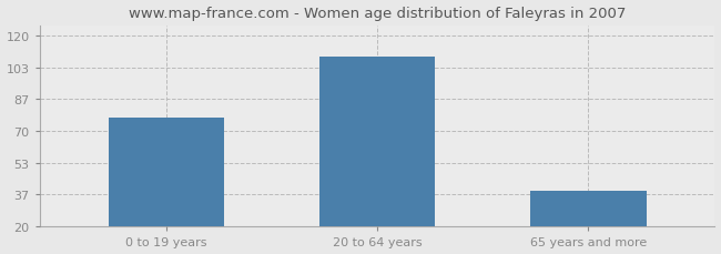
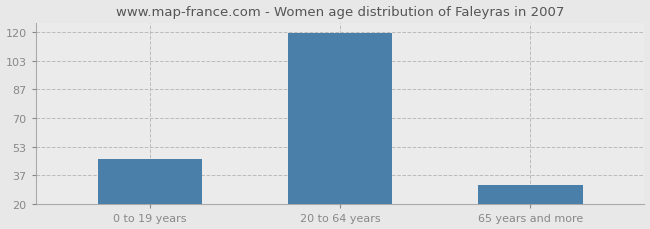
0 to 19 years: 77 -> 46
20 to 64 years: 109 -> 119
65 years and more: 39 -> 31
